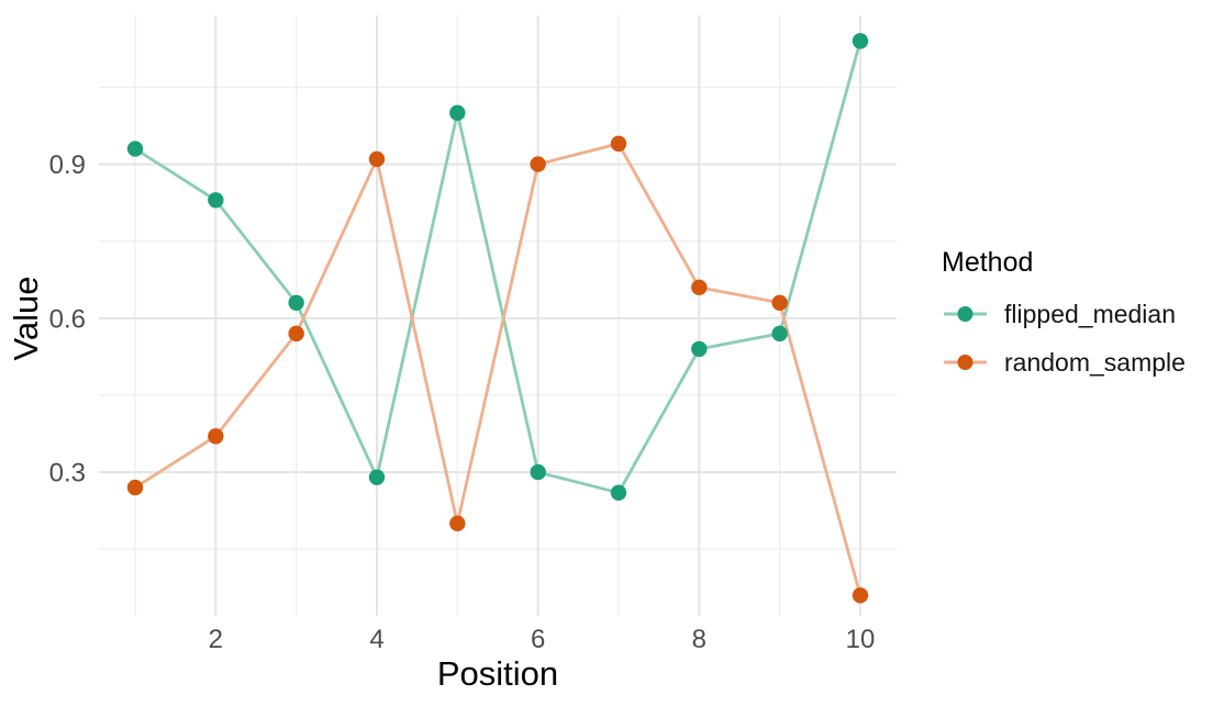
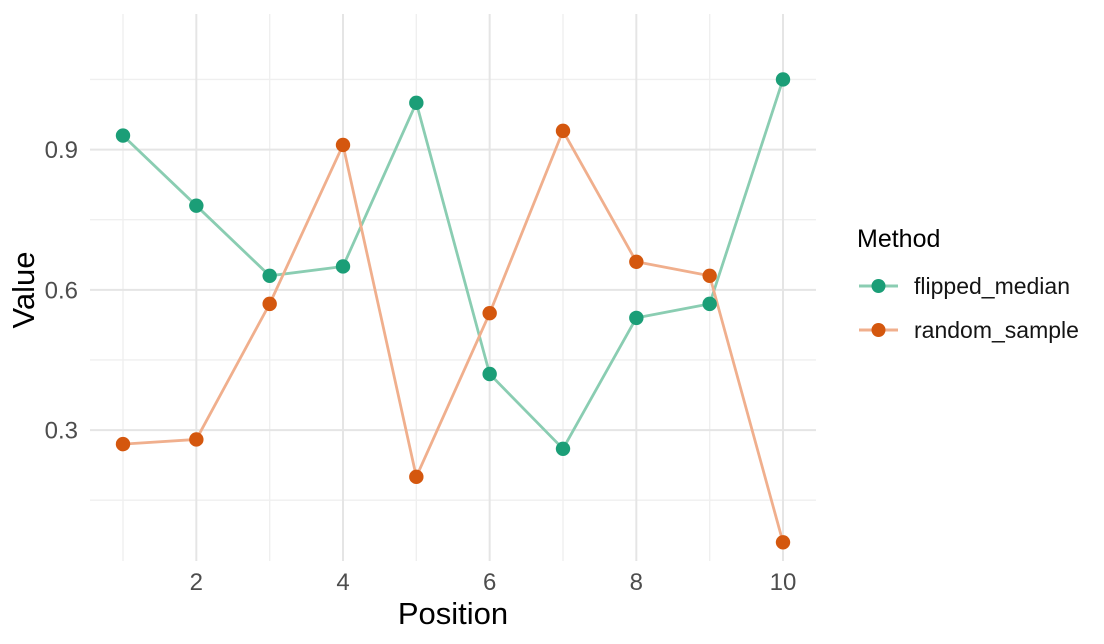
flipped_median/2: 0.83 -> 0.78
random_sample/2: 0.37 -> 0.28
flipped_median/4: 0.29 -> 0.65
flipped_median/6: 0.30 -> 0.42
random_sample/6: 0.90 -> 0.55
flipped_median/10: 1.14 -> 1.05
